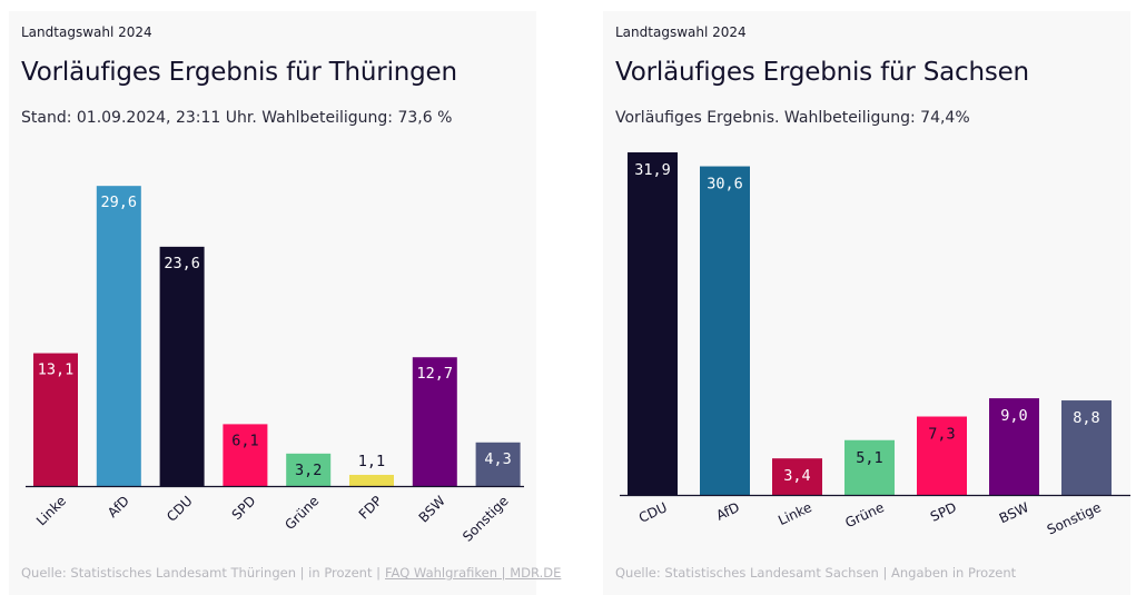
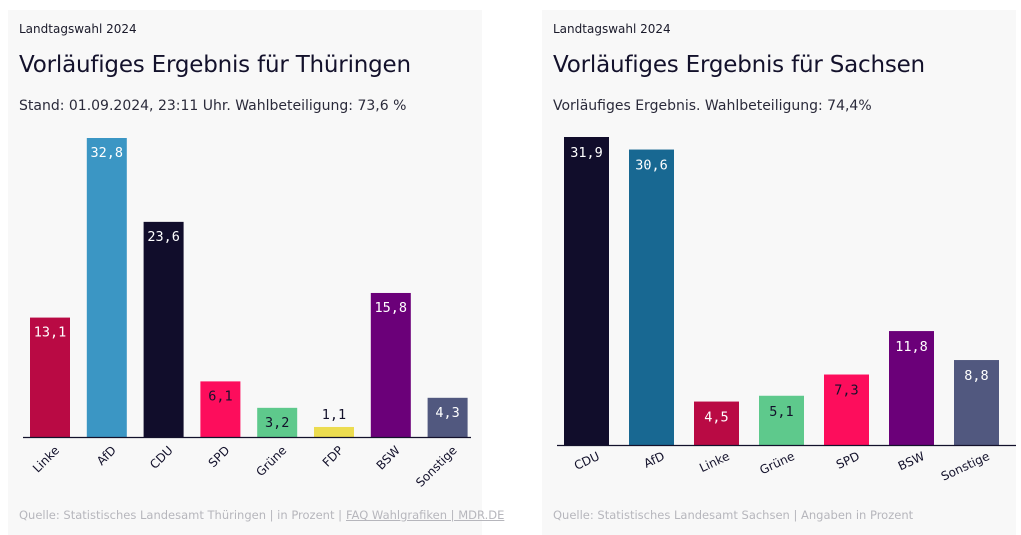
Vorläufiges Ergebnis für Thüringen/AfD: 29,6 -> 32,8
Vorläufiges Ergebnis für Thüringen/BSW: 12,7 -> 15,8
Vorläufiges Ergebnis für Sachsen/Linke: 3,4 -> 4,5
Vorläufiges Ergebnis für Sachsen/BSW: 9,0 -> 11,8
